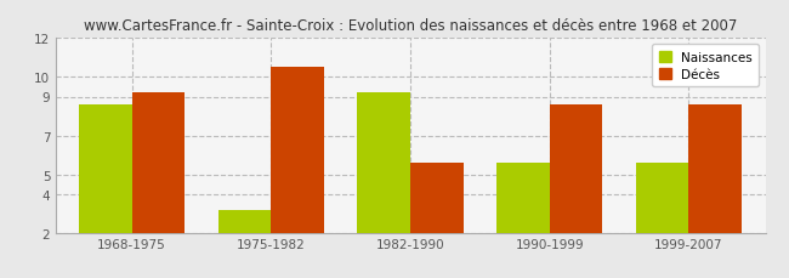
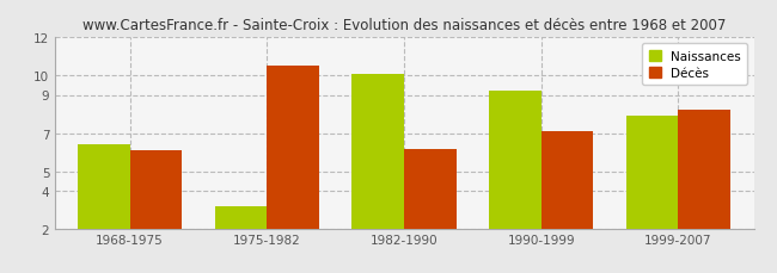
Naissances/1968-1975: 8.6 -> 6.4
Décès/1968-1975: 9.2 -> 6.1
Naissances/1982-1990: 9.2 -> 10.1
Décès/1982-1990: 5.6 -> 6.2
Naissances/1990-1999: 5.6 -> 9.2
Décès/1990-1999: 8.6 -> 7.1
Naissances/1999-2007: 5.6 -> 7.9
Décès/1999-2007: 8.6 -> 8.2
